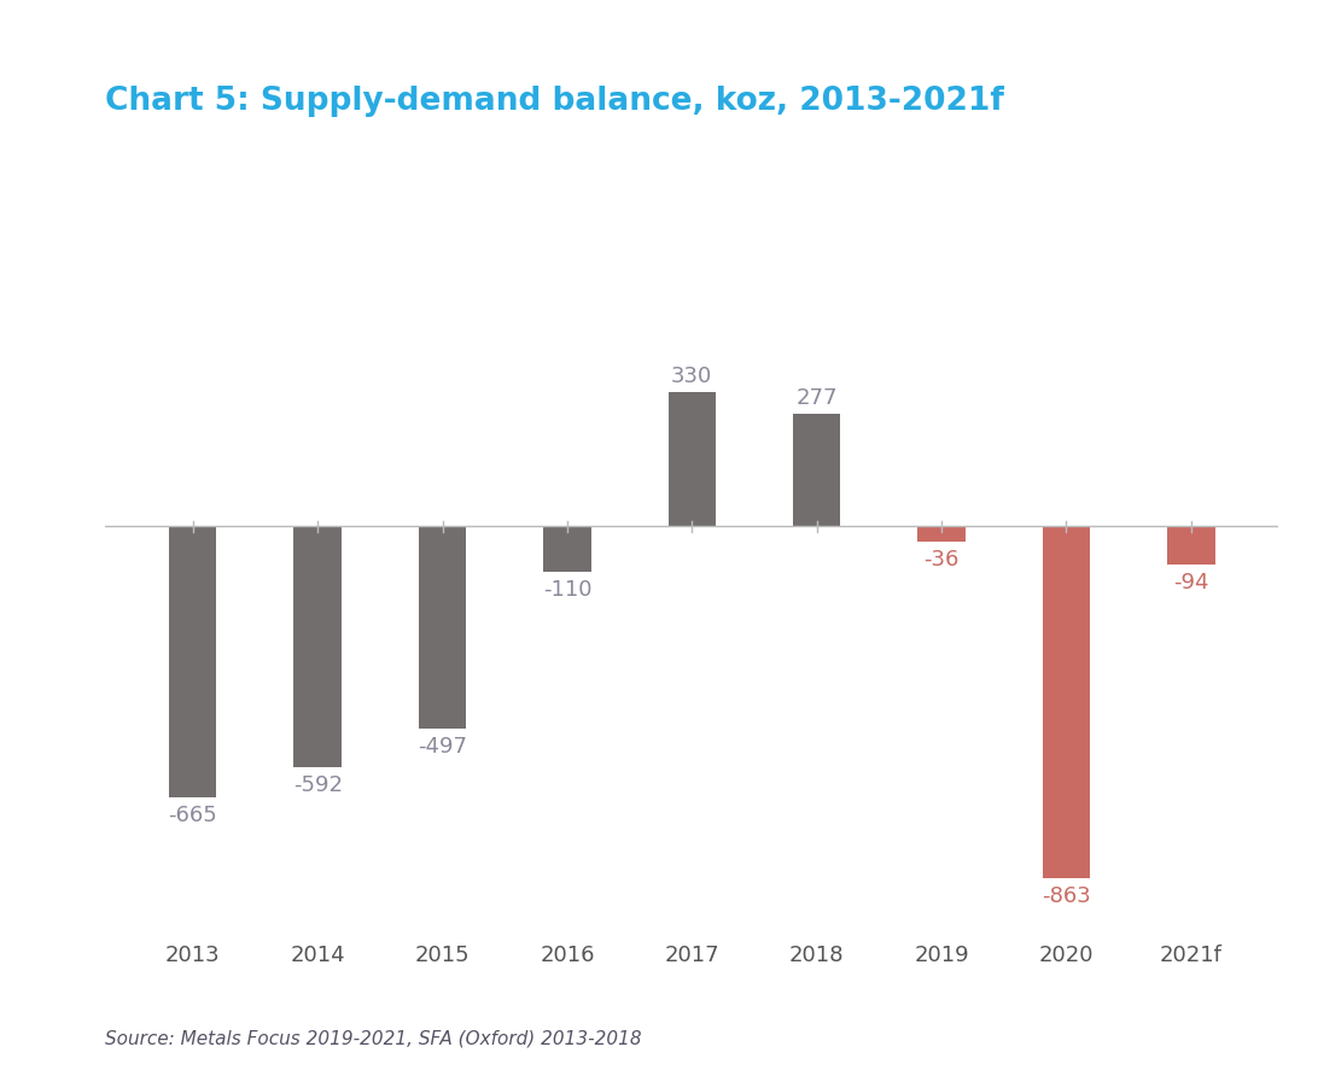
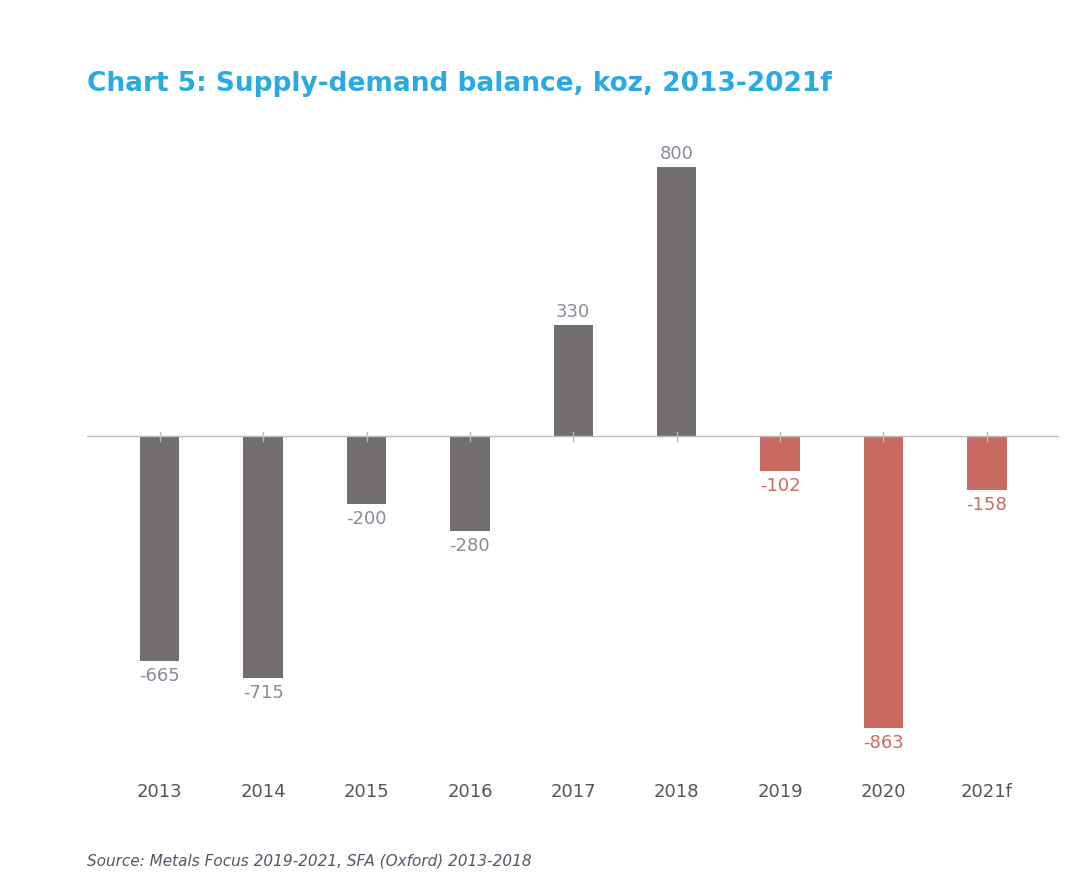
2014: -592 -> -715
2015: -497 -> -200
2016: -110 -> -280
2018: 277 -> 800
2019: -36 -> -102
2021f: -94 -> -158
